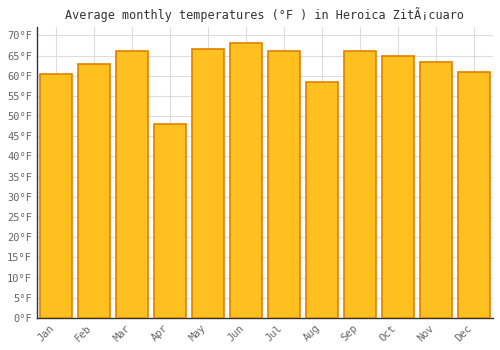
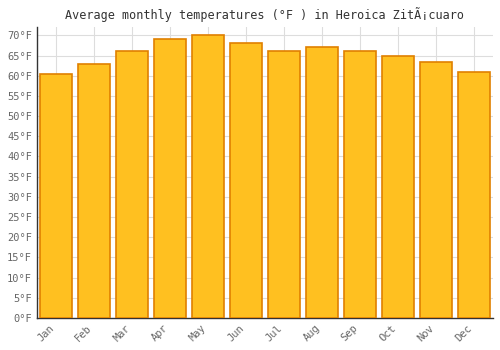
Apr: 48.0°F -> 69.0°F
May: 66.5°F -> 70.0°F
Aug: 58.5°F -> 67.0°F
